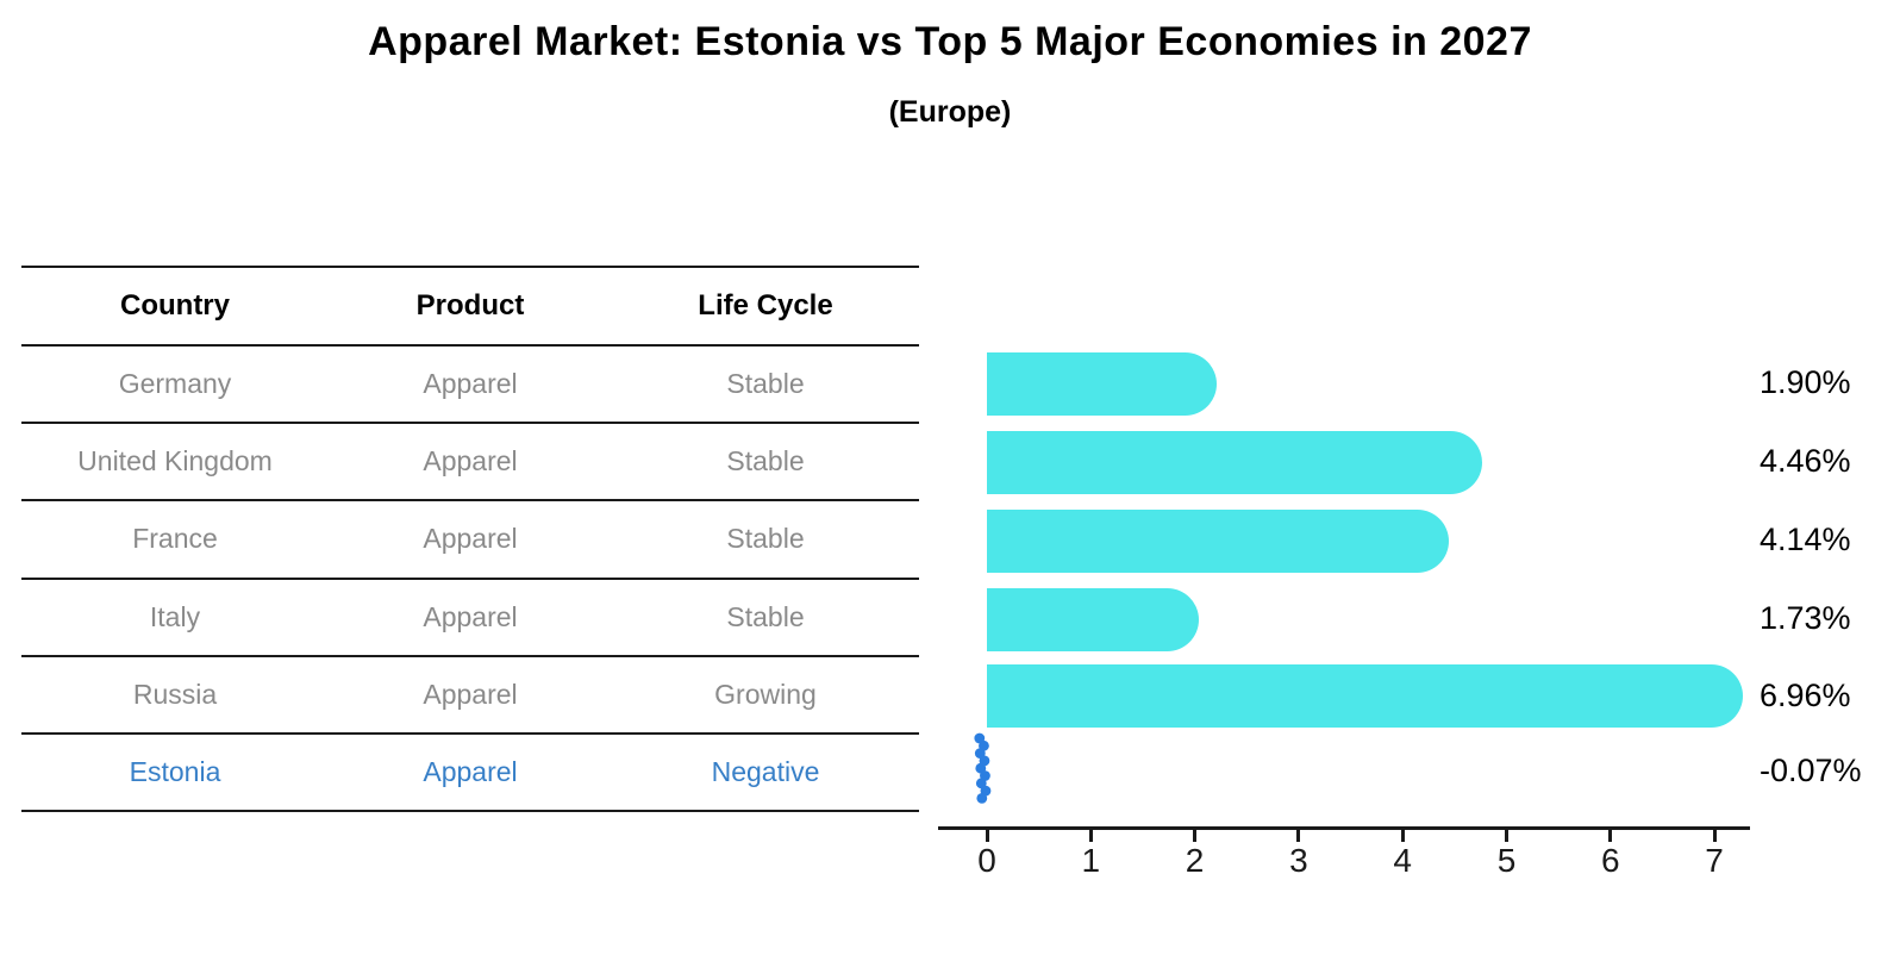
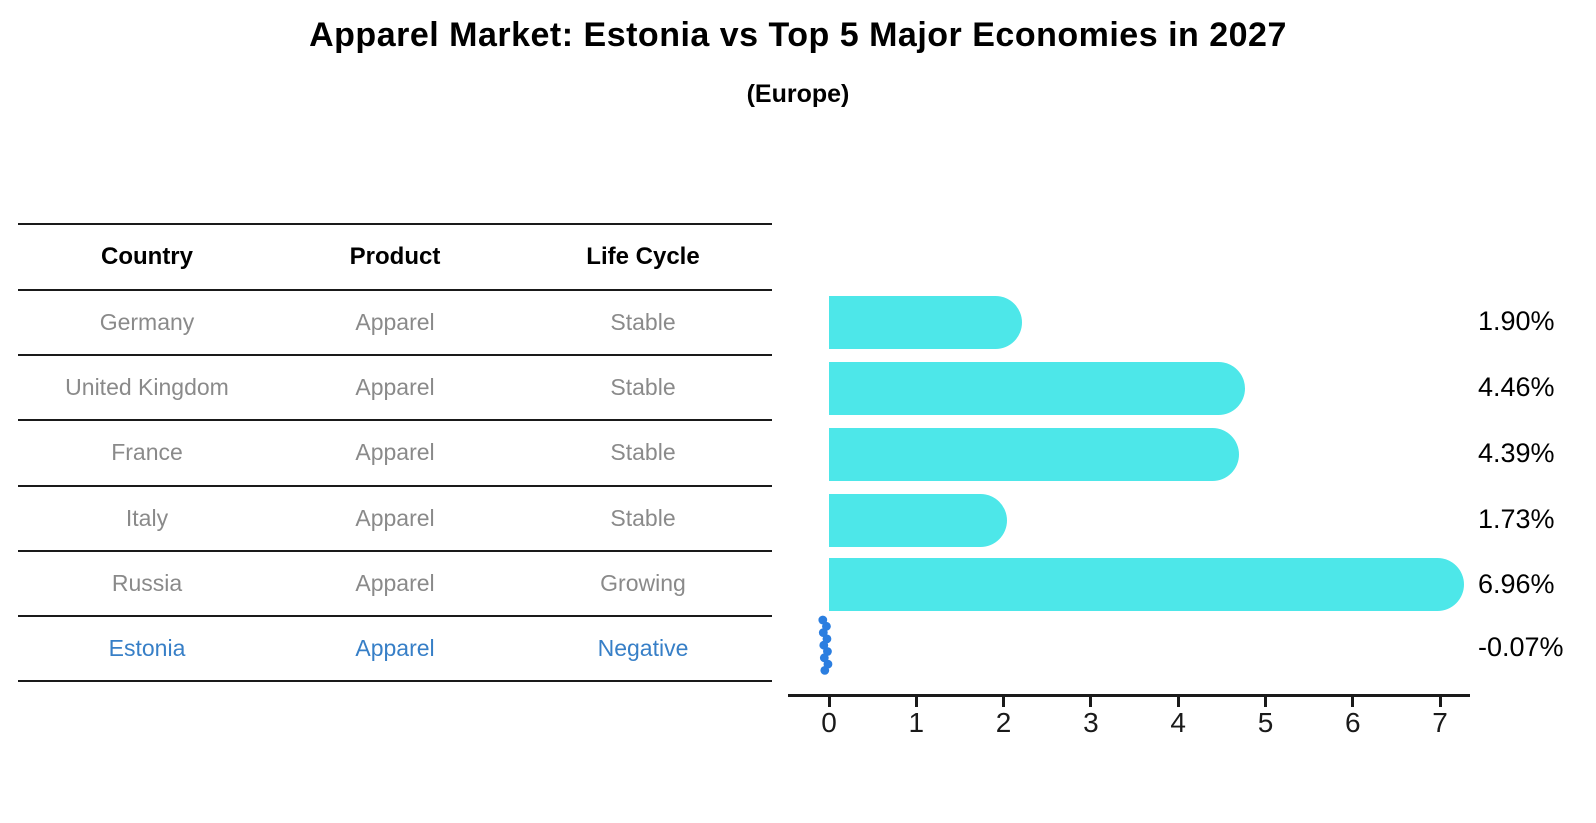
France: 4.14% -> 4.39%
